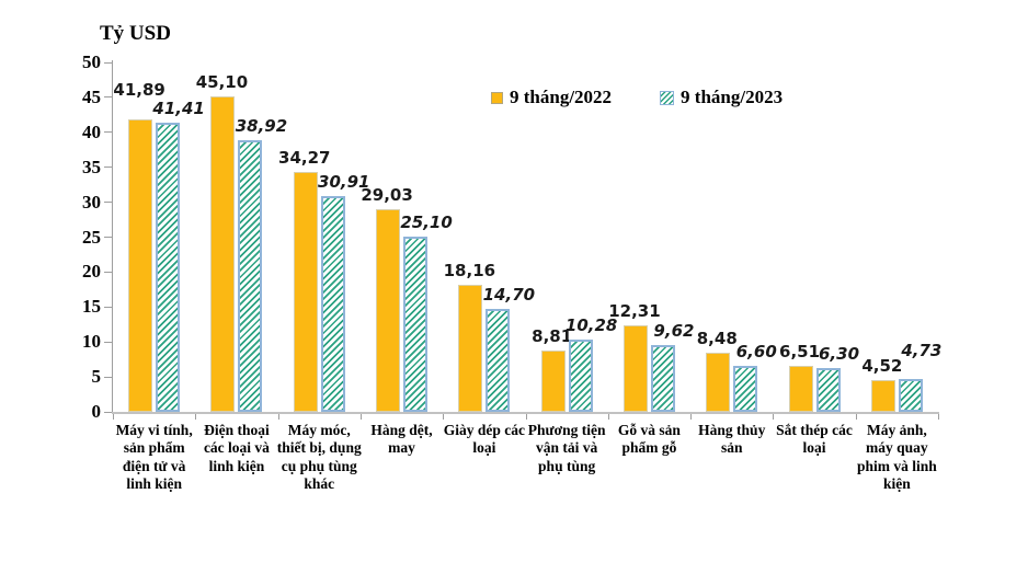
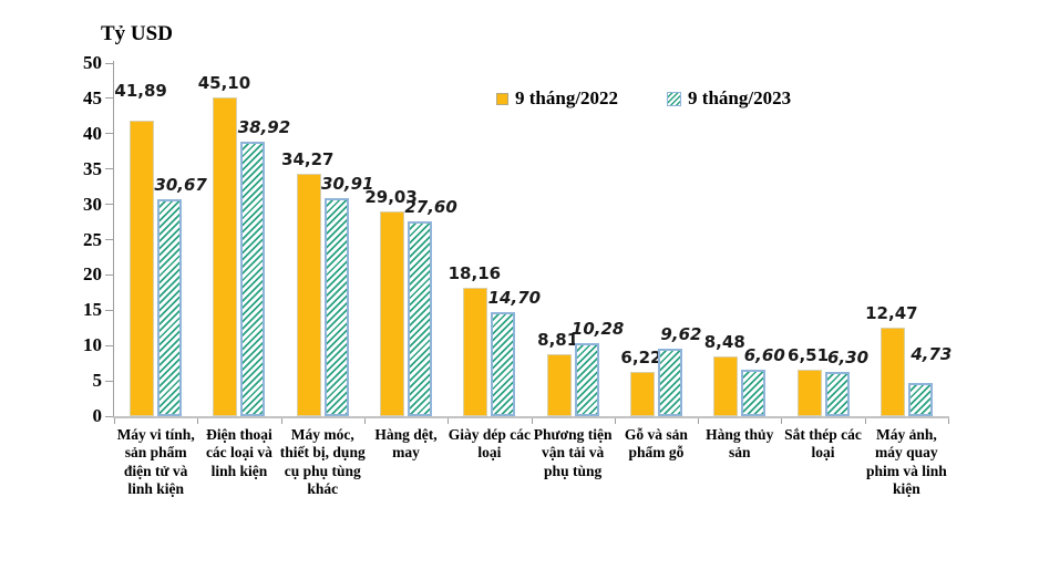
9 tháng/2023/Máy vi tính, sản phẩm điện tử và linh kiện: 41,41 -> 30,67
9 tháng/2023/Hàng dệt, may: 25,10 -> 27,60
9 tháng/2022/Gỗ và sản phẩm gỗ: 12,31 -> 6,22
9 tháng/2022/Máy ảnh, máy quay phim và linh kiện: 4,52 -> 12,47
